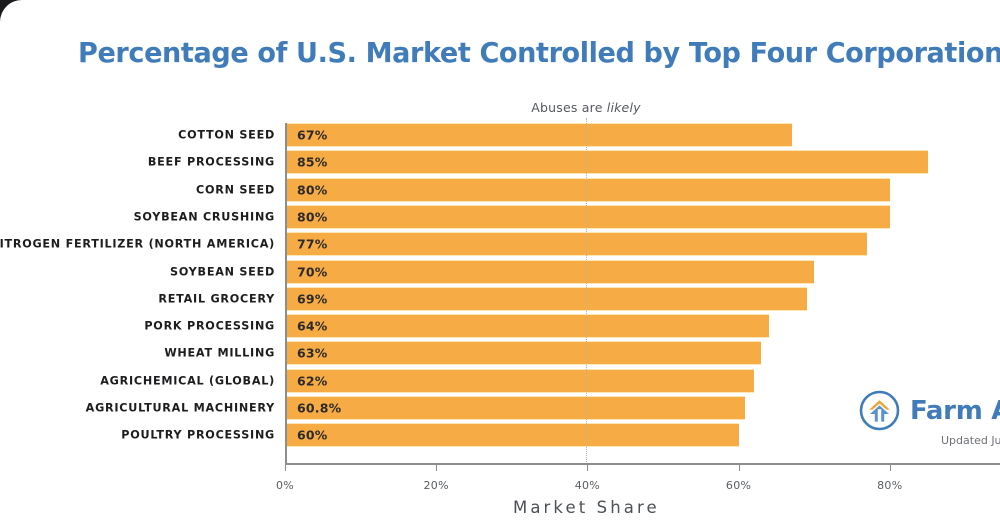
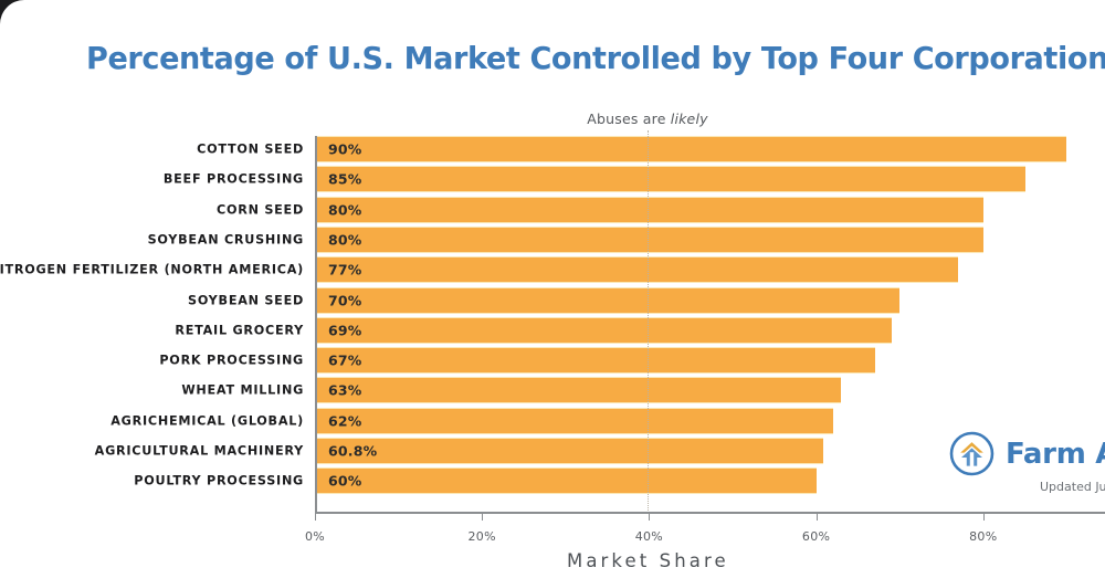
COTTON SEED: 67% -> 90%
PORK PROCESSING: 64% -> 67%
